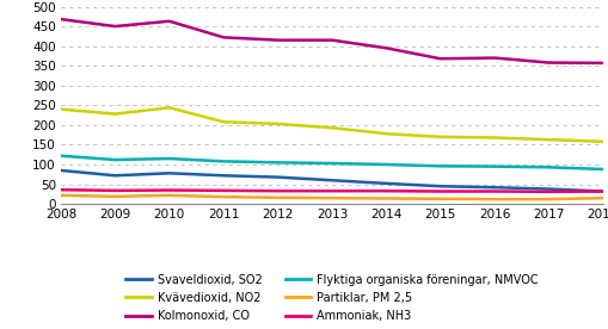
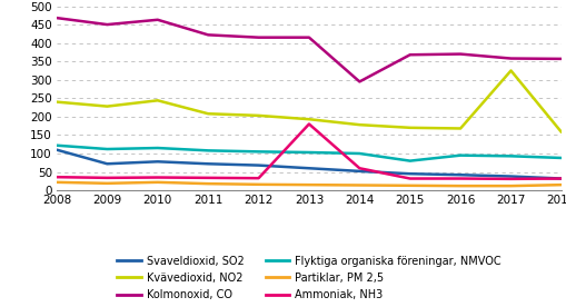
Svaveldioxid, SO2/2008: 85 -> 110
Ammoniak, NH3/2013: 33 -> 180
Kolmonoxid, CO/2014: 395 -> 295
Ammoniak, NH3/2014: 33 -> 60
Flyktiga organiska föreningar, NMVOC/2015: 96 -> 80
Kvävedioxid, NO2/2017: 163 -> 325
